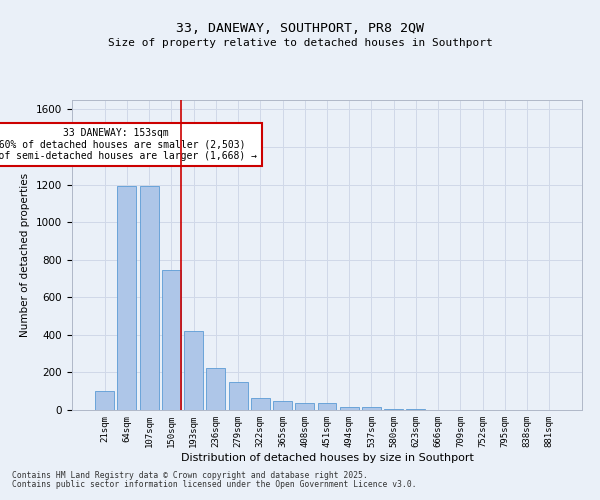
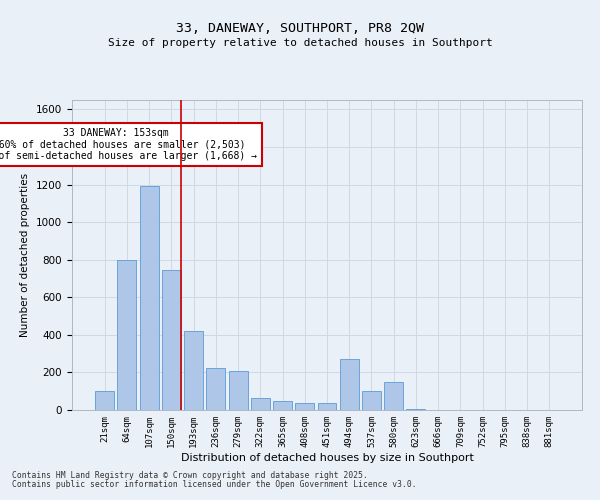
64sqm: 1190 -> 800
279sqm: 150 -> 210
494sqm: 20 -> 270
537sqm: 20 -> 100
580sqm: 0 -> 150
